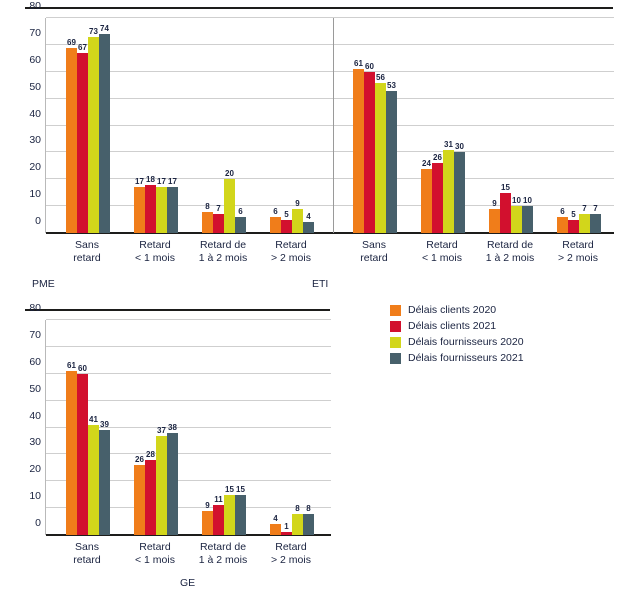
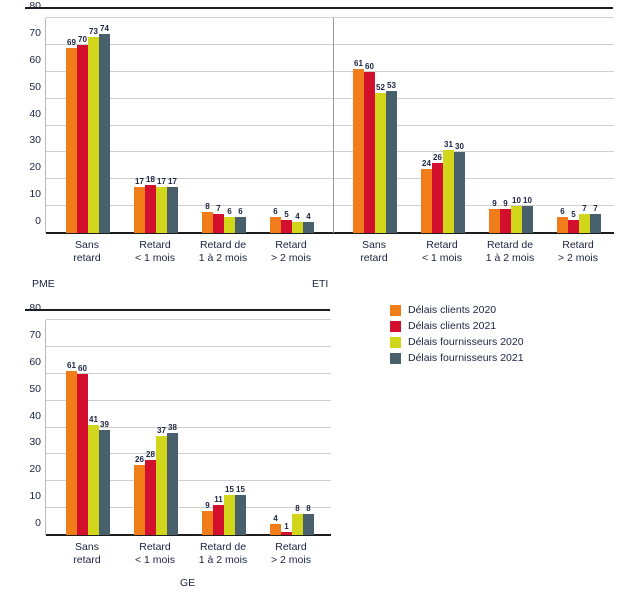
PME/Délais clients 2021/Sans retard: 67 -> 70
PME/Délais fournisseurs 2020/Retard de 1 à 2 mois: 20 -> 6
PME/Délais fournisseurs 2020/Retard > 2 mois: 9 -> 4
ETI/Délais fournisseurs 2020/Sans retard: 56 -> 52
ETI/Délais clients 2021/Retard de 1 à 2 mois: 15 -> 9
